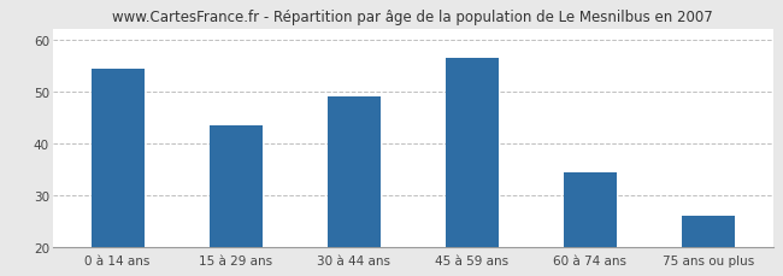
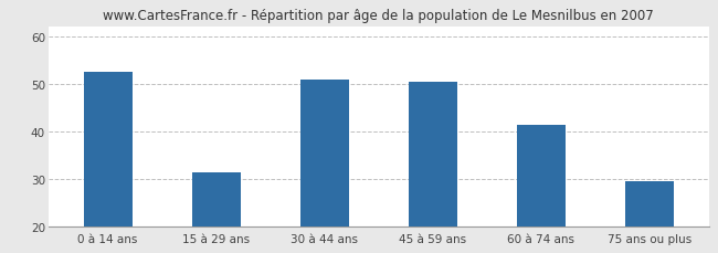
0 à 14 ans: 54.5 -> 52.5
15 à 29 ans: 43.5 -> 31.5
30 à 44 ans: 49.0 -> 51.0
45 à 59 ans: 56.5 -> 50.5
60 à 74 ans: 34.5 -> 41.5
75 ans ou plus: 26.0 -> 29.5
